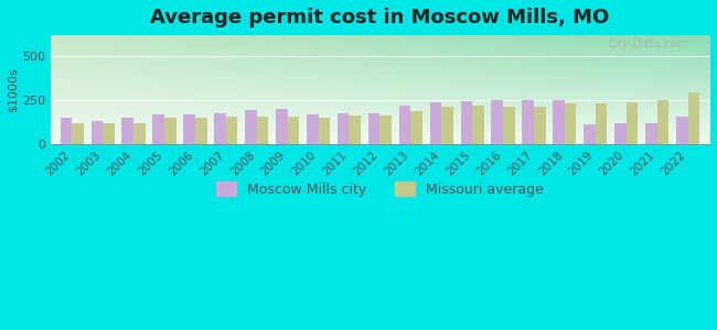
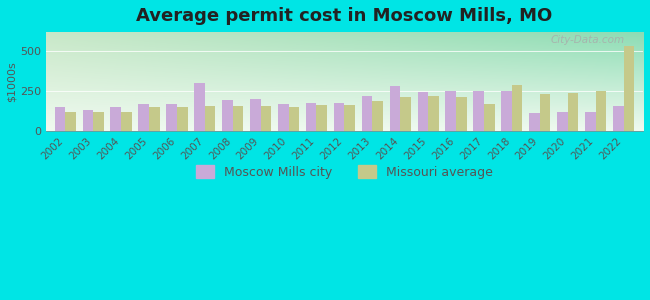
Moscow Mills city/2007: 180 -> 300
Moscow Mills city/2014: 240 -> 280
Missouri average/2017: 210 -> 170
Missouri average/2018: 230 -> 290
Missouri average/2022: 300 -> 530
